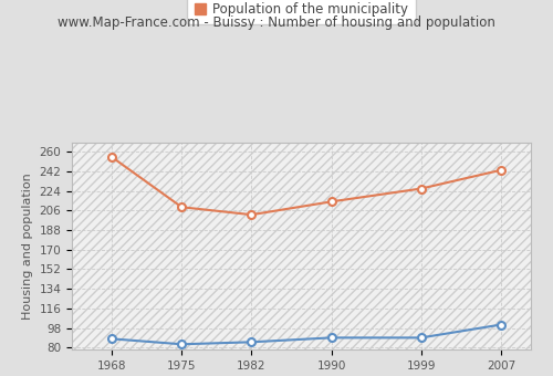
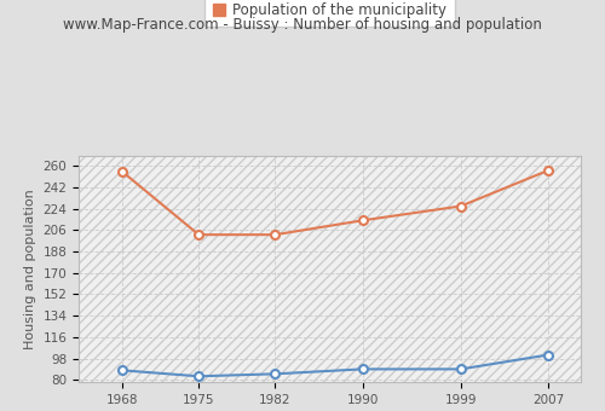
Population of the municipality/1975: 209 -> 202
Population of the municipality/2007: 243 -> 256
